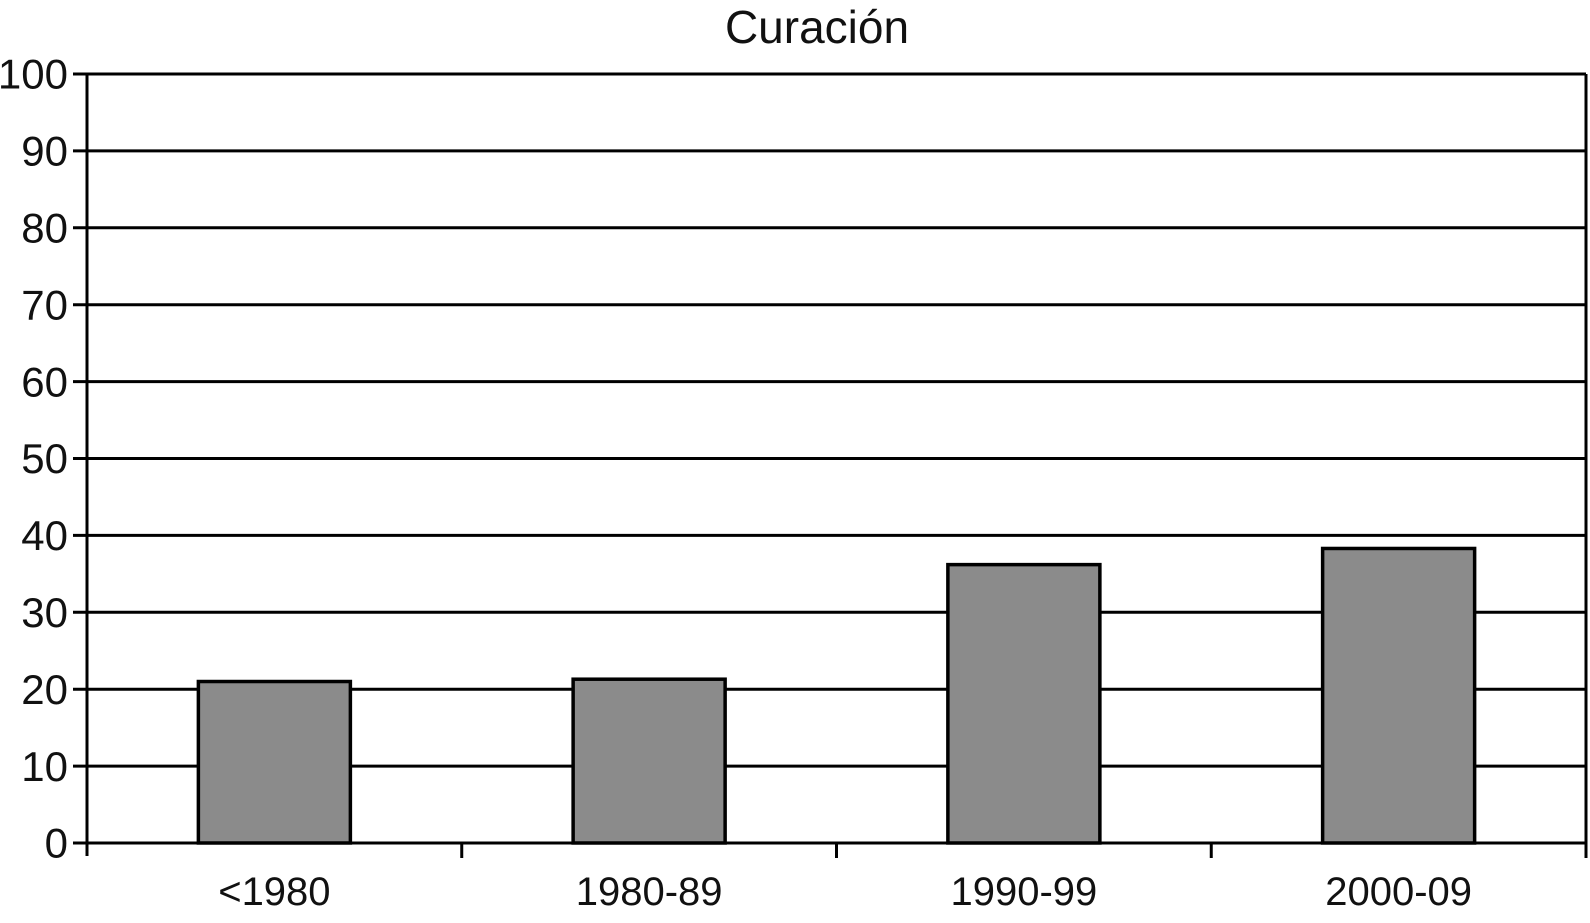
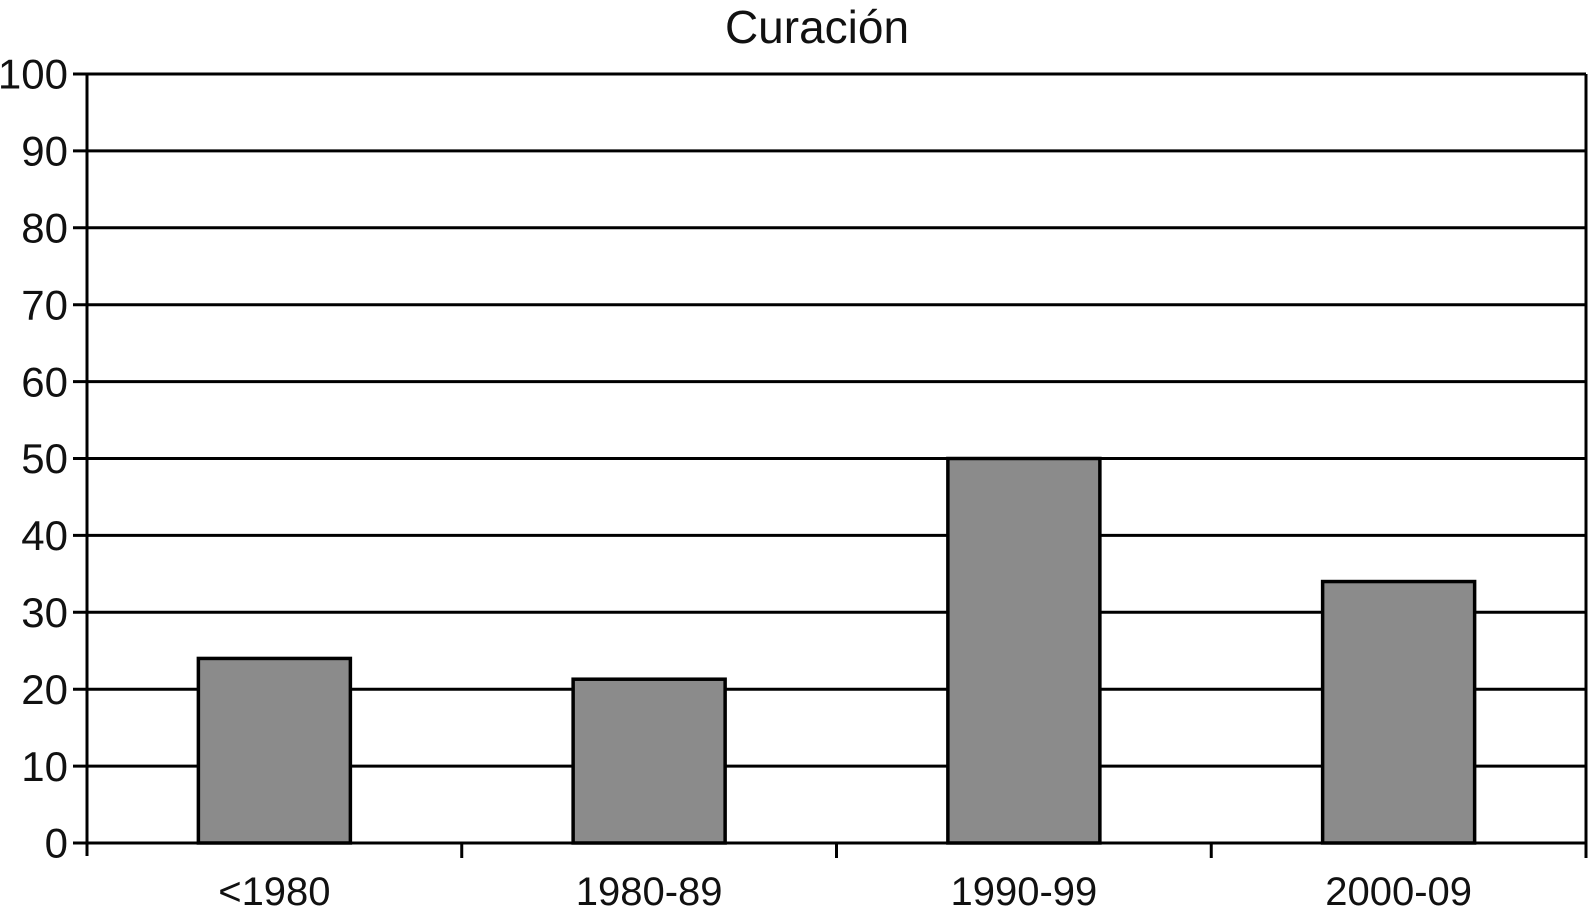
<1980: 21 -> 24
1990-99: 36 -> 50
2000-09: 38 -> 34
